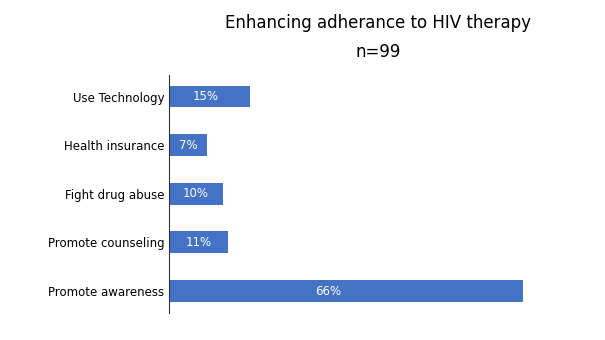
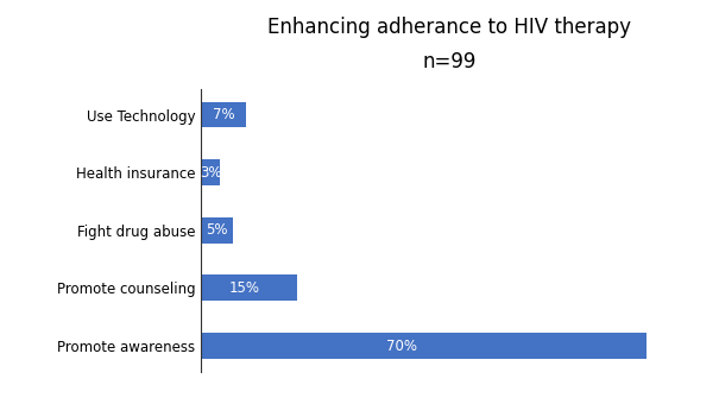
Use Technology: 15% -> 7%
Health insurance: 7% -> 3%
Fight drug abuse: 10% -> 5%
Promote counseling: 11% -> 15%
Promote awareness: 66% -> 70%
